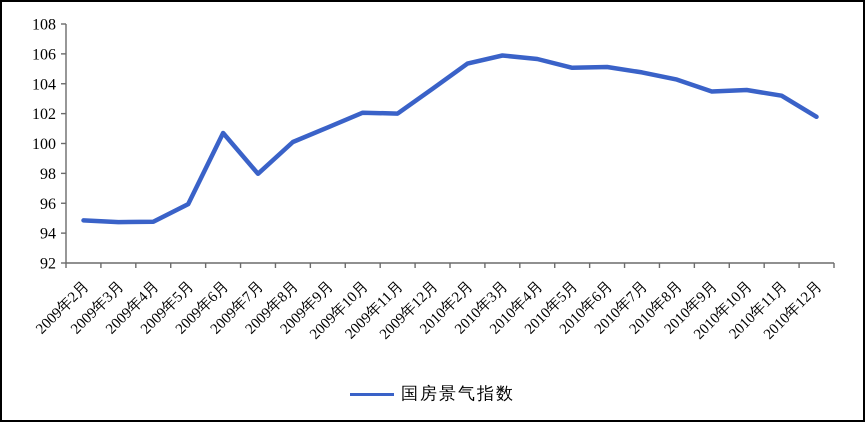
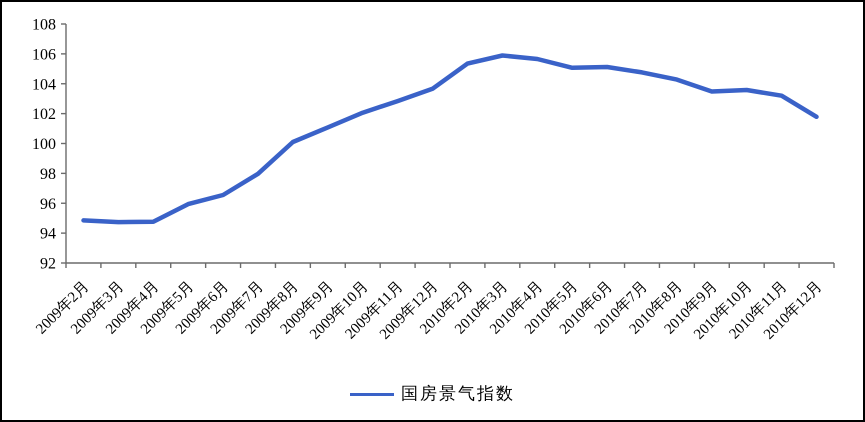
2009年6月: 100.7 -> 96.5
2009年11月: 102.0 -> 102.8
